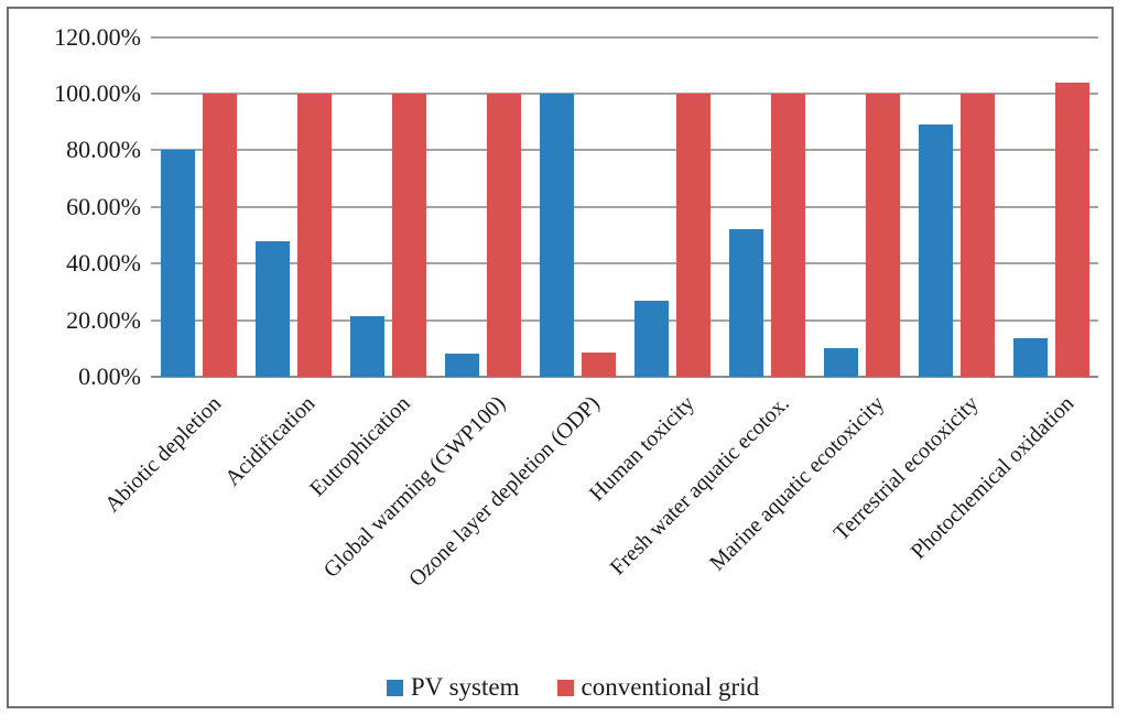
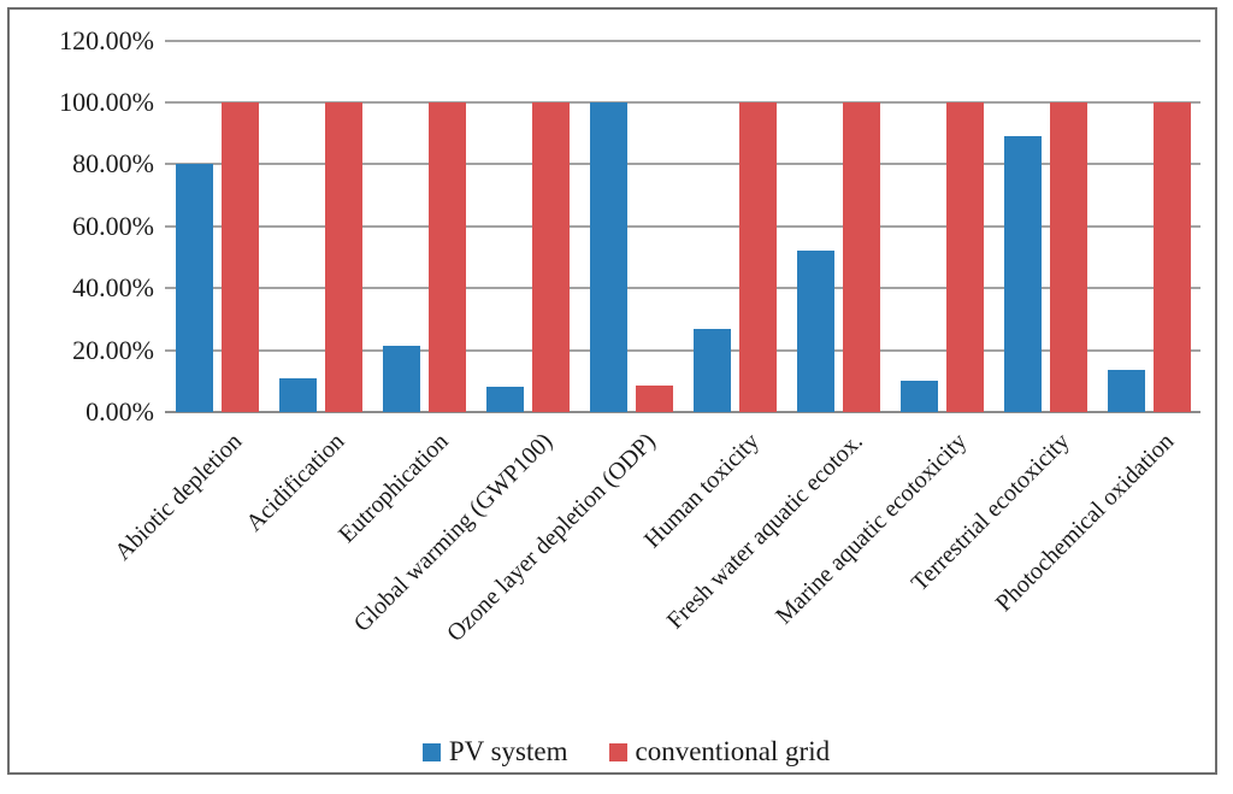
PV system/Acidification: 48% -> 11%
conventional grid/Photochemical oxidation: 104% -> 100%
